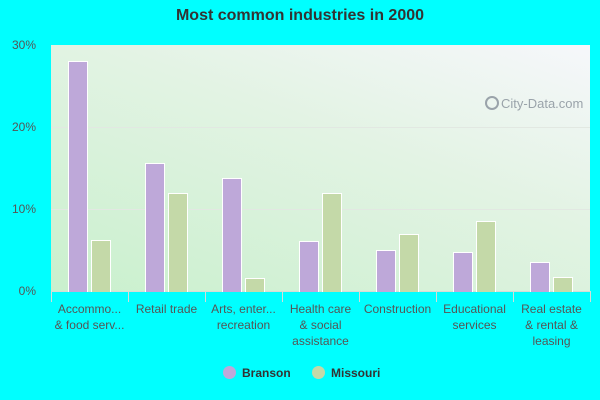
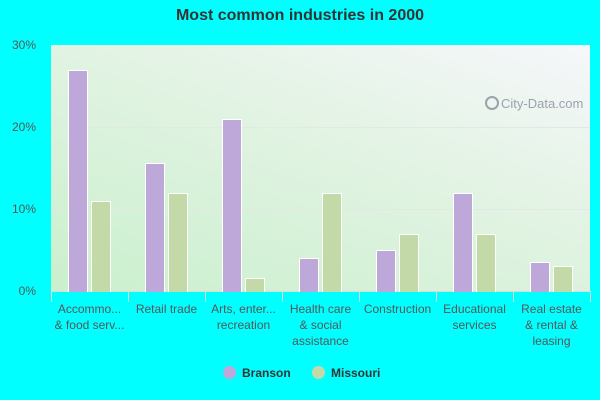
Branson/Accommo... & food serv...: 28% -> 27%
Missouri/Accommo... & food serv...: 6% -> 11%
Branson/Arts, enter... recreation: 14% -> 21%
Branson/Health care & social assistance: 6% -> 4%
Branson/Educational services: 5% -> 12%
Missouri/Educational services: 8% -> 7%
Missouri/Real estate & rental & leasing: 2% -> 3%
